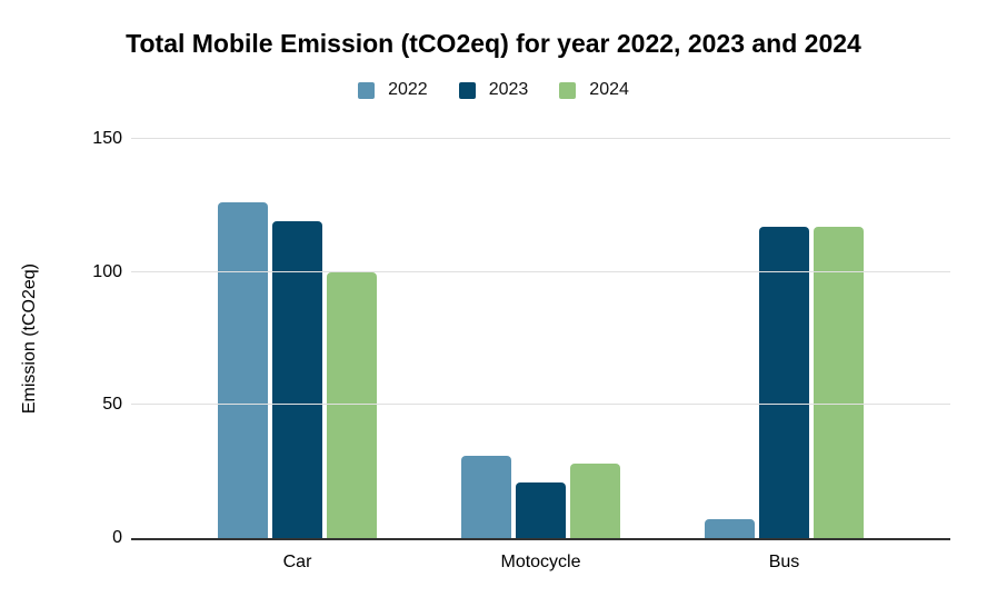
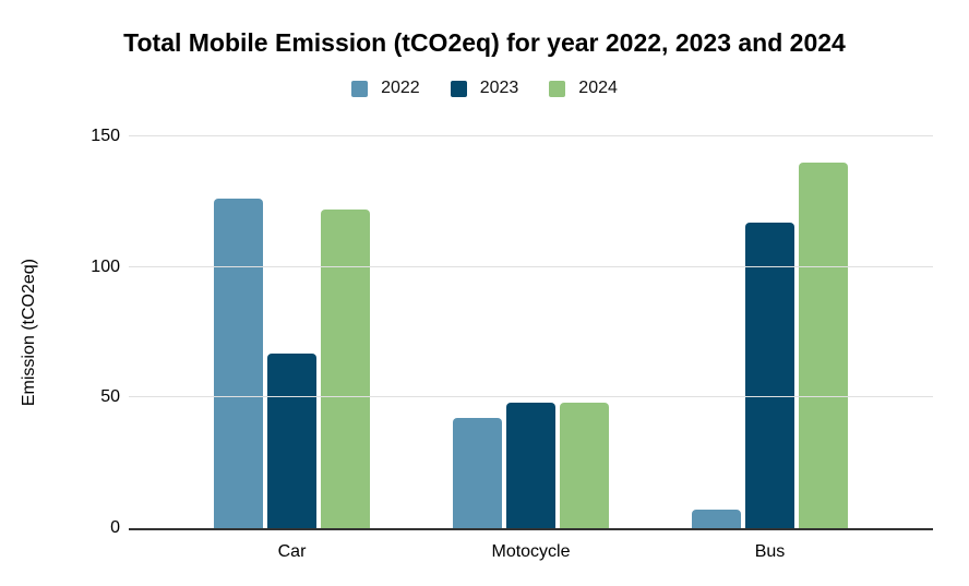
2023/Car: 119 -> 67
2024/Car: 100 -> 122
2022/Motocycle: 31 -> 42
2023/Motocycle: 21 -> 48
2024/Motocycle: 28 -> 48
2024/Bus: 117 -> 140
